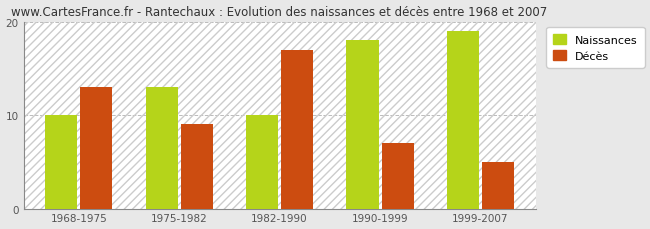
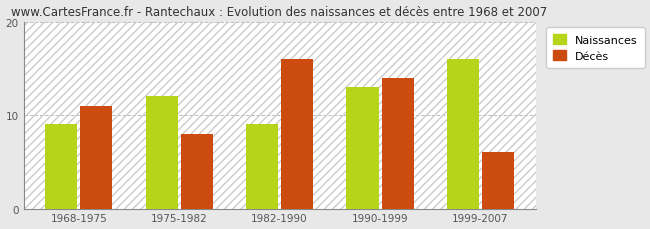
Naissances/1968-1975: 10 -> 9
Décès/1968-1975: 13 -> 11
Naissances/1975-1982: 13 -> 12
Décès/1975-1982: 9 -> 8
Naissances/1982-1990: 10 -> 9
Décès/1982-1990: 17 -> 16
Naissances/1990-1999: 18 -> 13
Décès/1990-1999: 7 -> 14
Naissances/1999-2007: 19 -> 16
Décès/1999-2007: 5 -> 6
